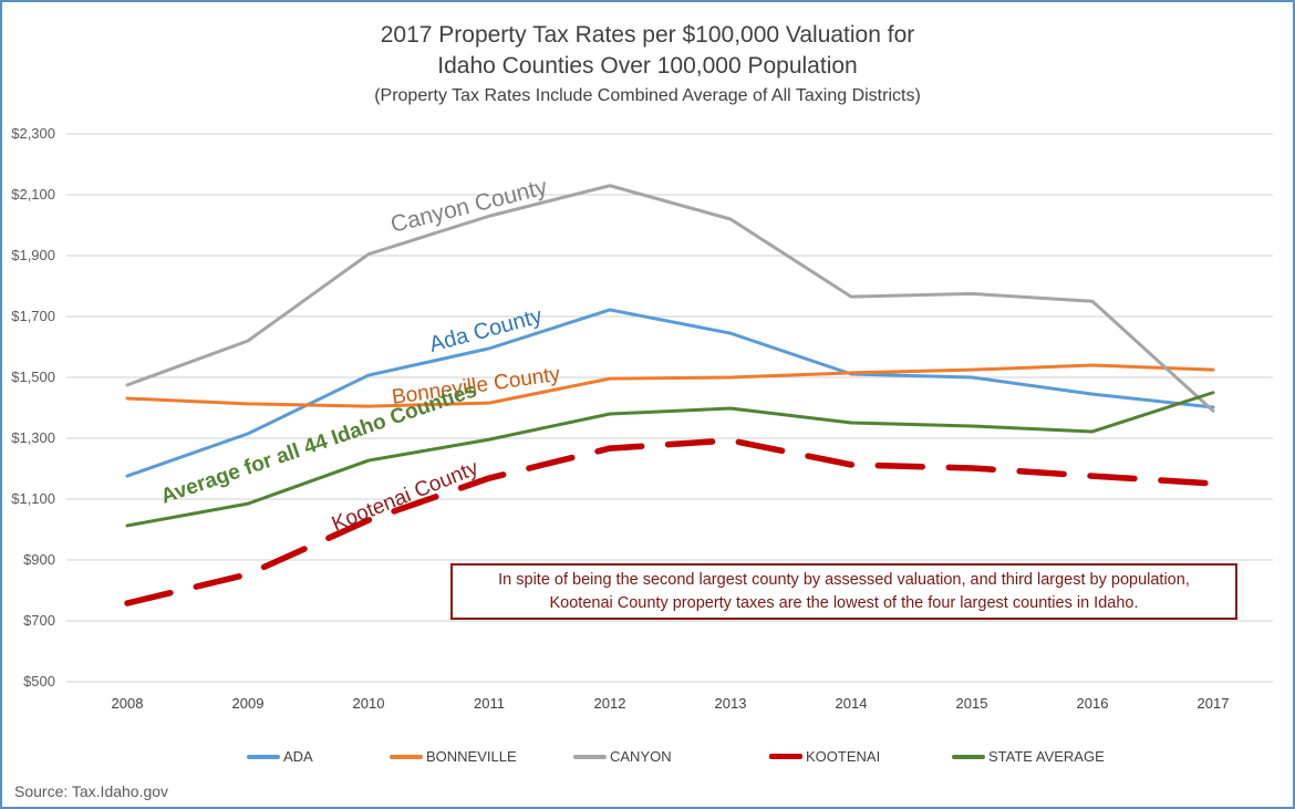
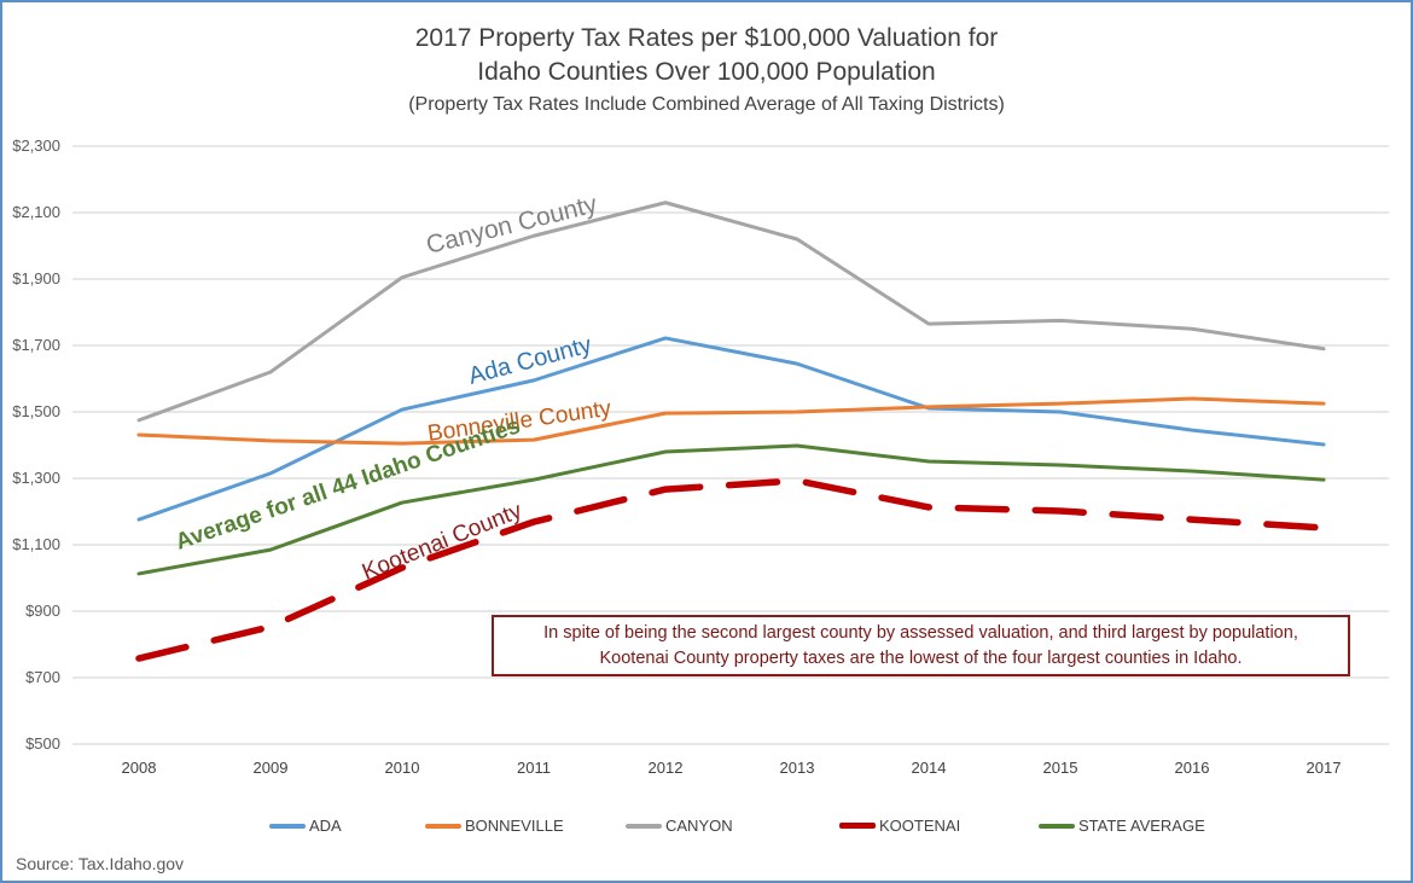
CANYON/2017: $1390 -> $1690
STATE AVERAGE/2017: $1450 -> $1300
